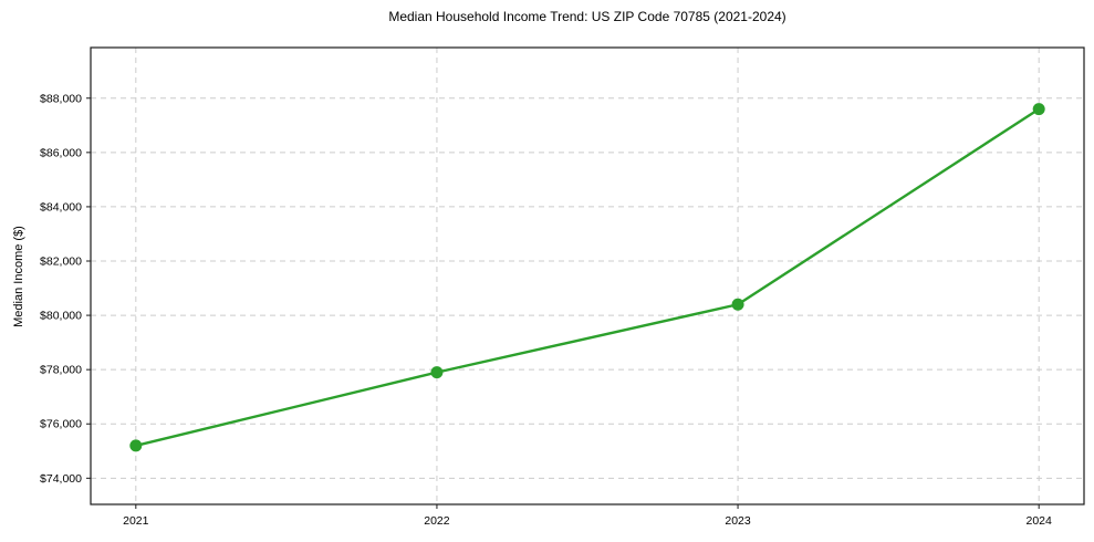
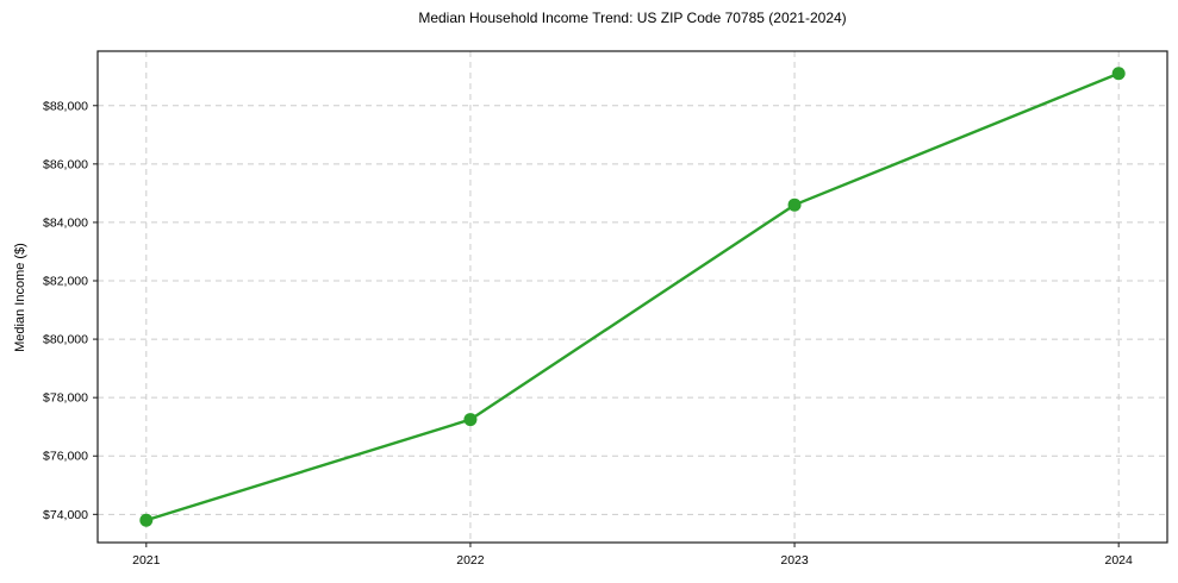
2021: $75200 -> $73800
2022: $77900 -> $77200
2023: $80400 -> $84600
2024: $87600 -> $89100
